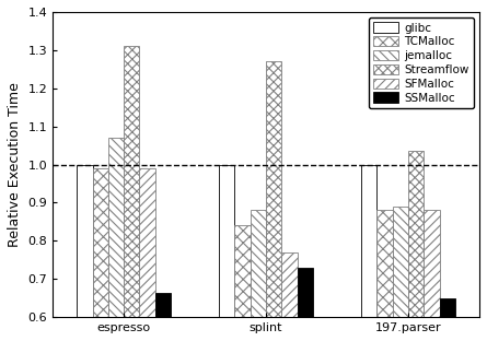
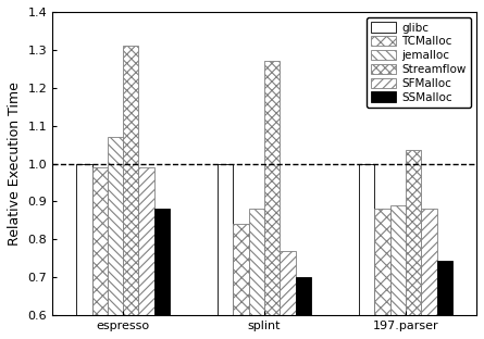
SSMalloc/espresso: 0.665 -> 0.880
SSMalloc/splint: 0.730 -> 0.700
SSMalloc/197.parser: 0.650 -> 0.745
